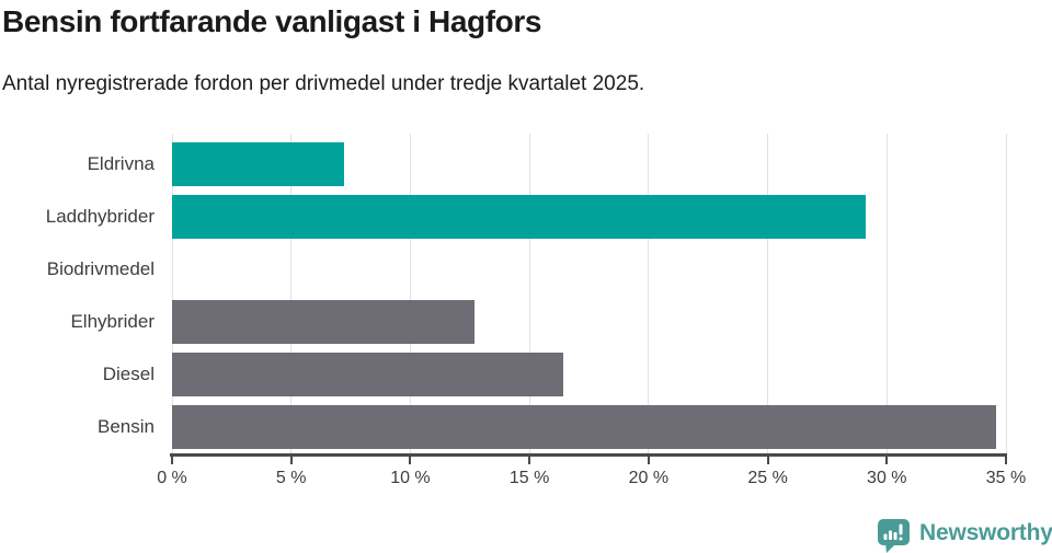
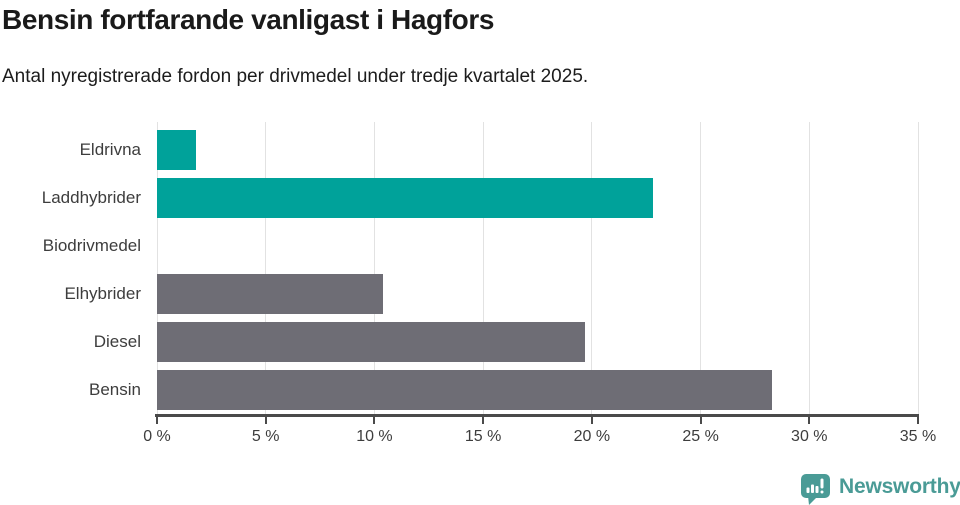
Eldrivna: 7.2% -> 1.8%
Laddhybrider: 29.1% -> 22.8%
Elhybrider: 12.7% -> 10.4%
Diesel: 16.4% -> 19.7%
Bensin: 34.6% -> 28.3%
